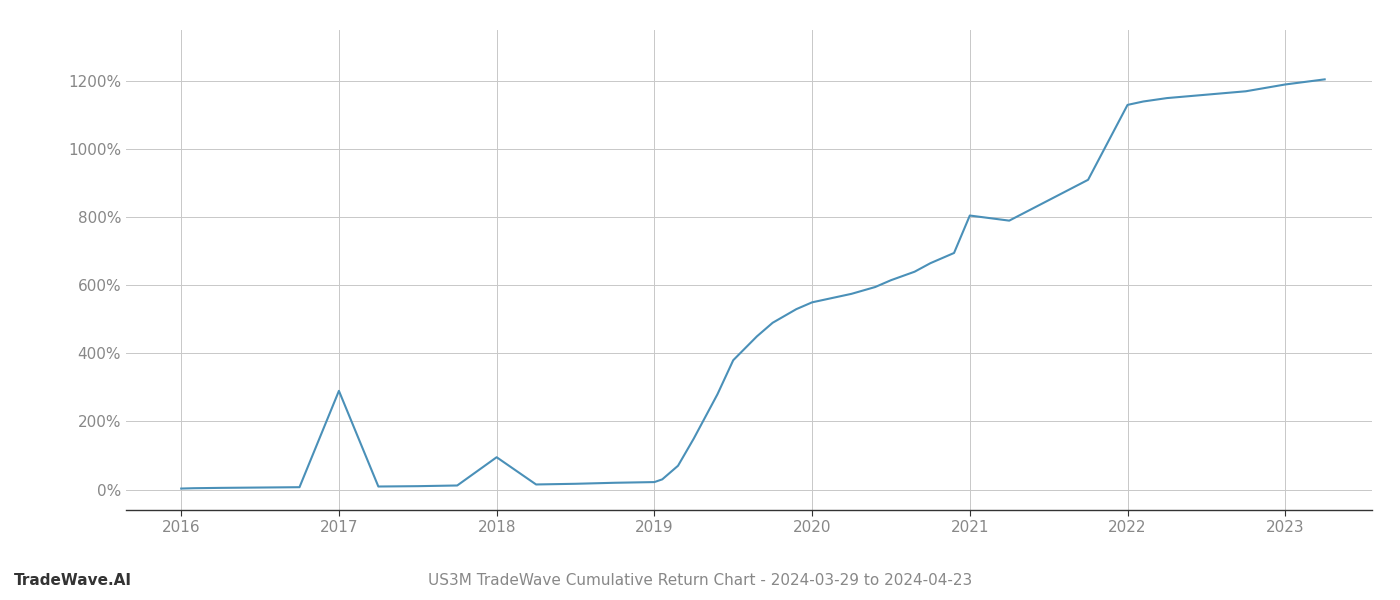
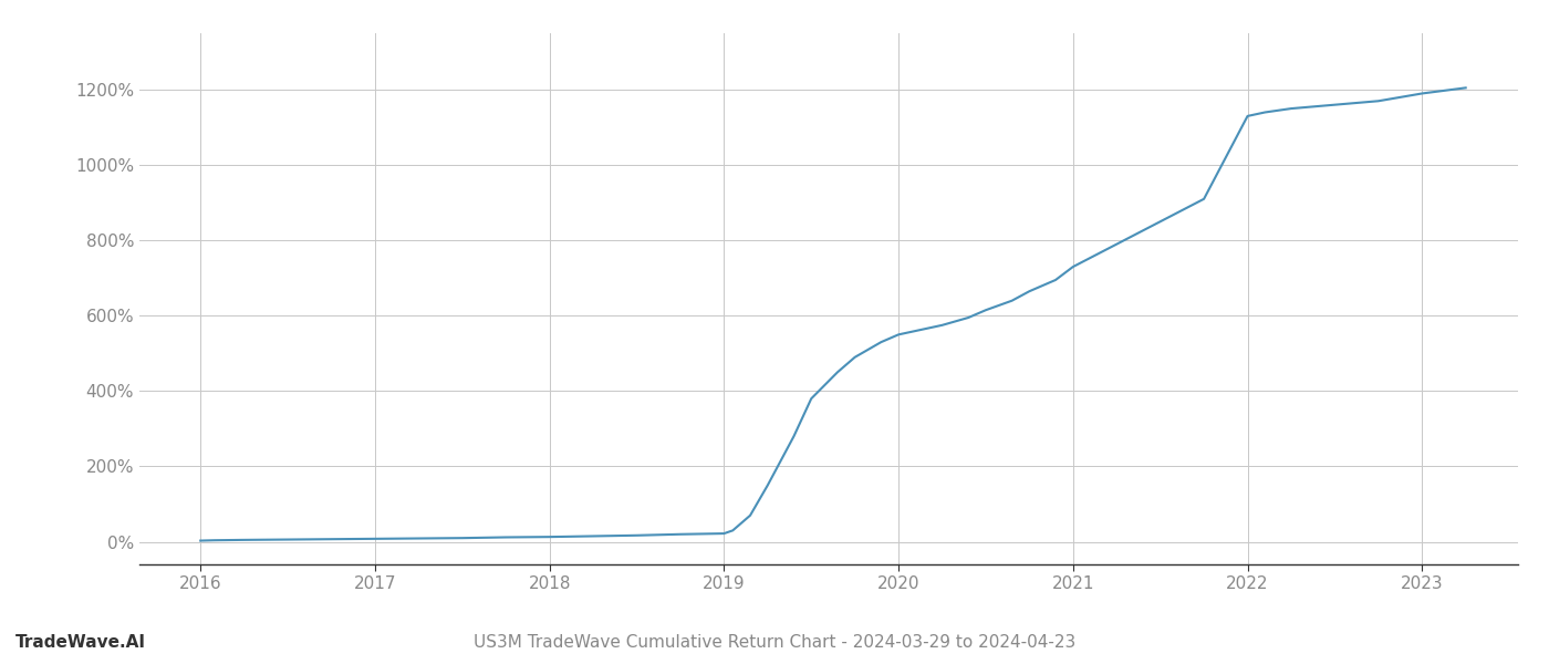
2017: 290% -> 8%
2018: 95% -> 13%
2021: 805% -> 730%
